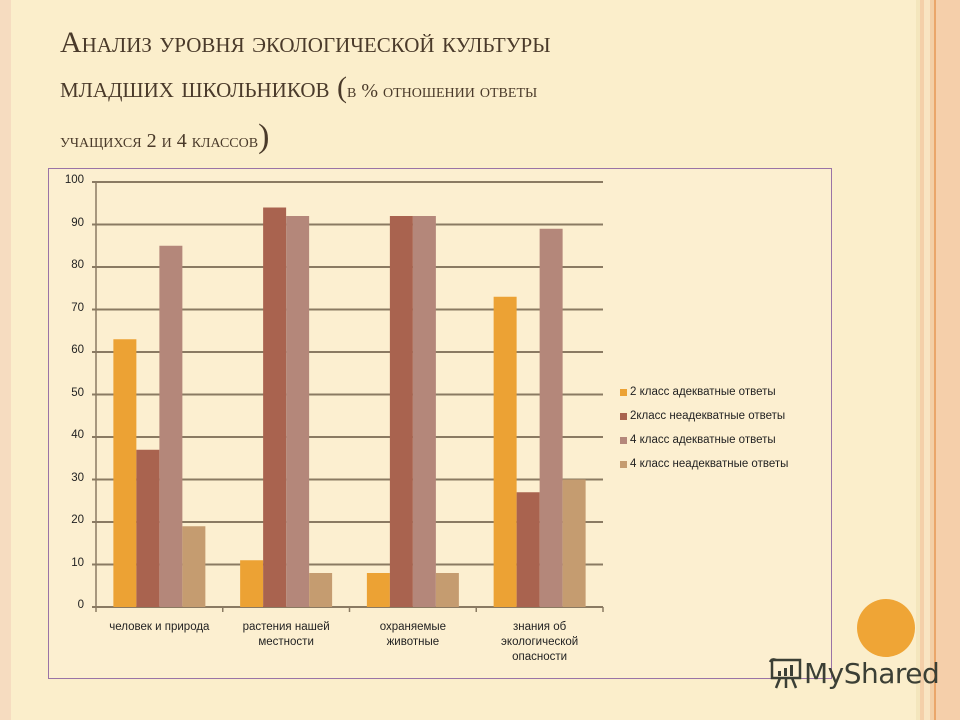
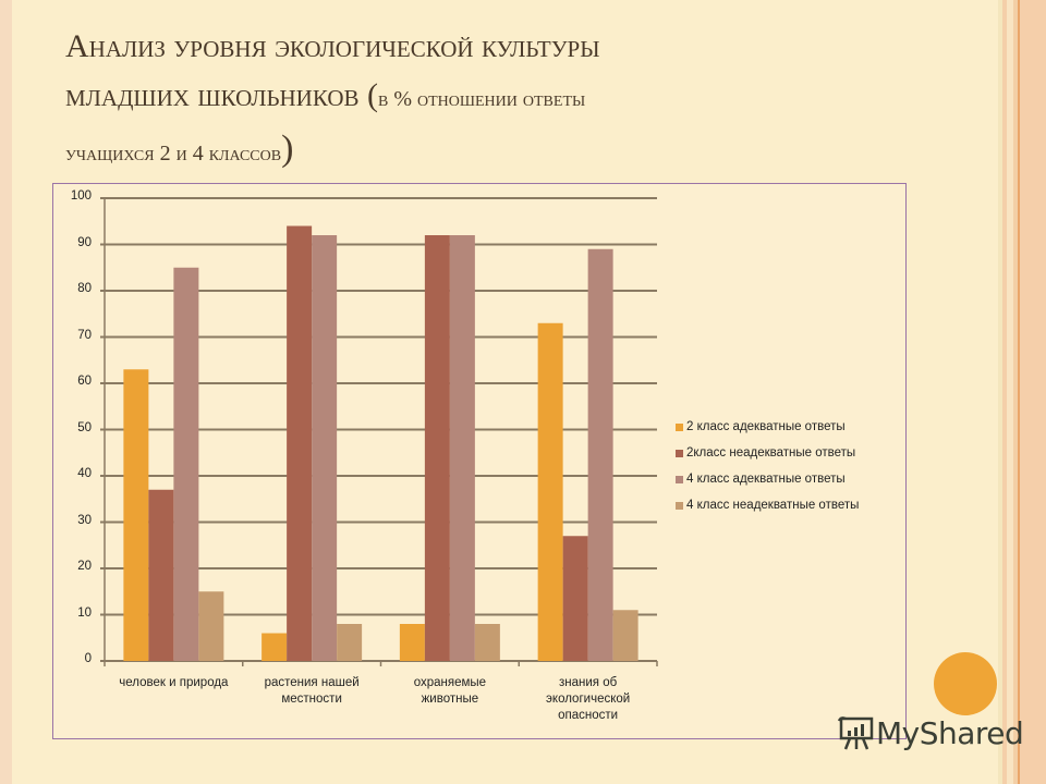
4 класс неадекватные ответы/человек и природа: 19 -> 15
2 класс адекватные ответы/растения нашей местности: 11 -> 6
4 класс неадекватные ответы/знания об экологической опасности: 30 -> 11
